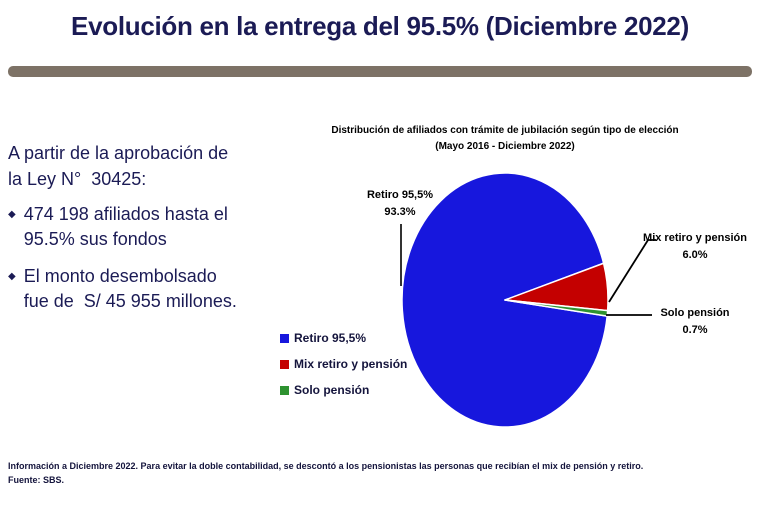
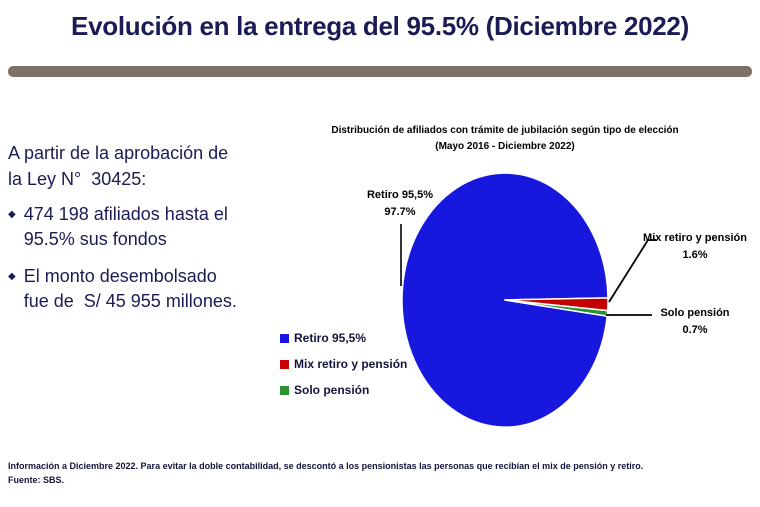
Retiro 95,5%: 93.3% -> 97.7%
Mix retiro y pensión: 6.0% -> 1.6%
